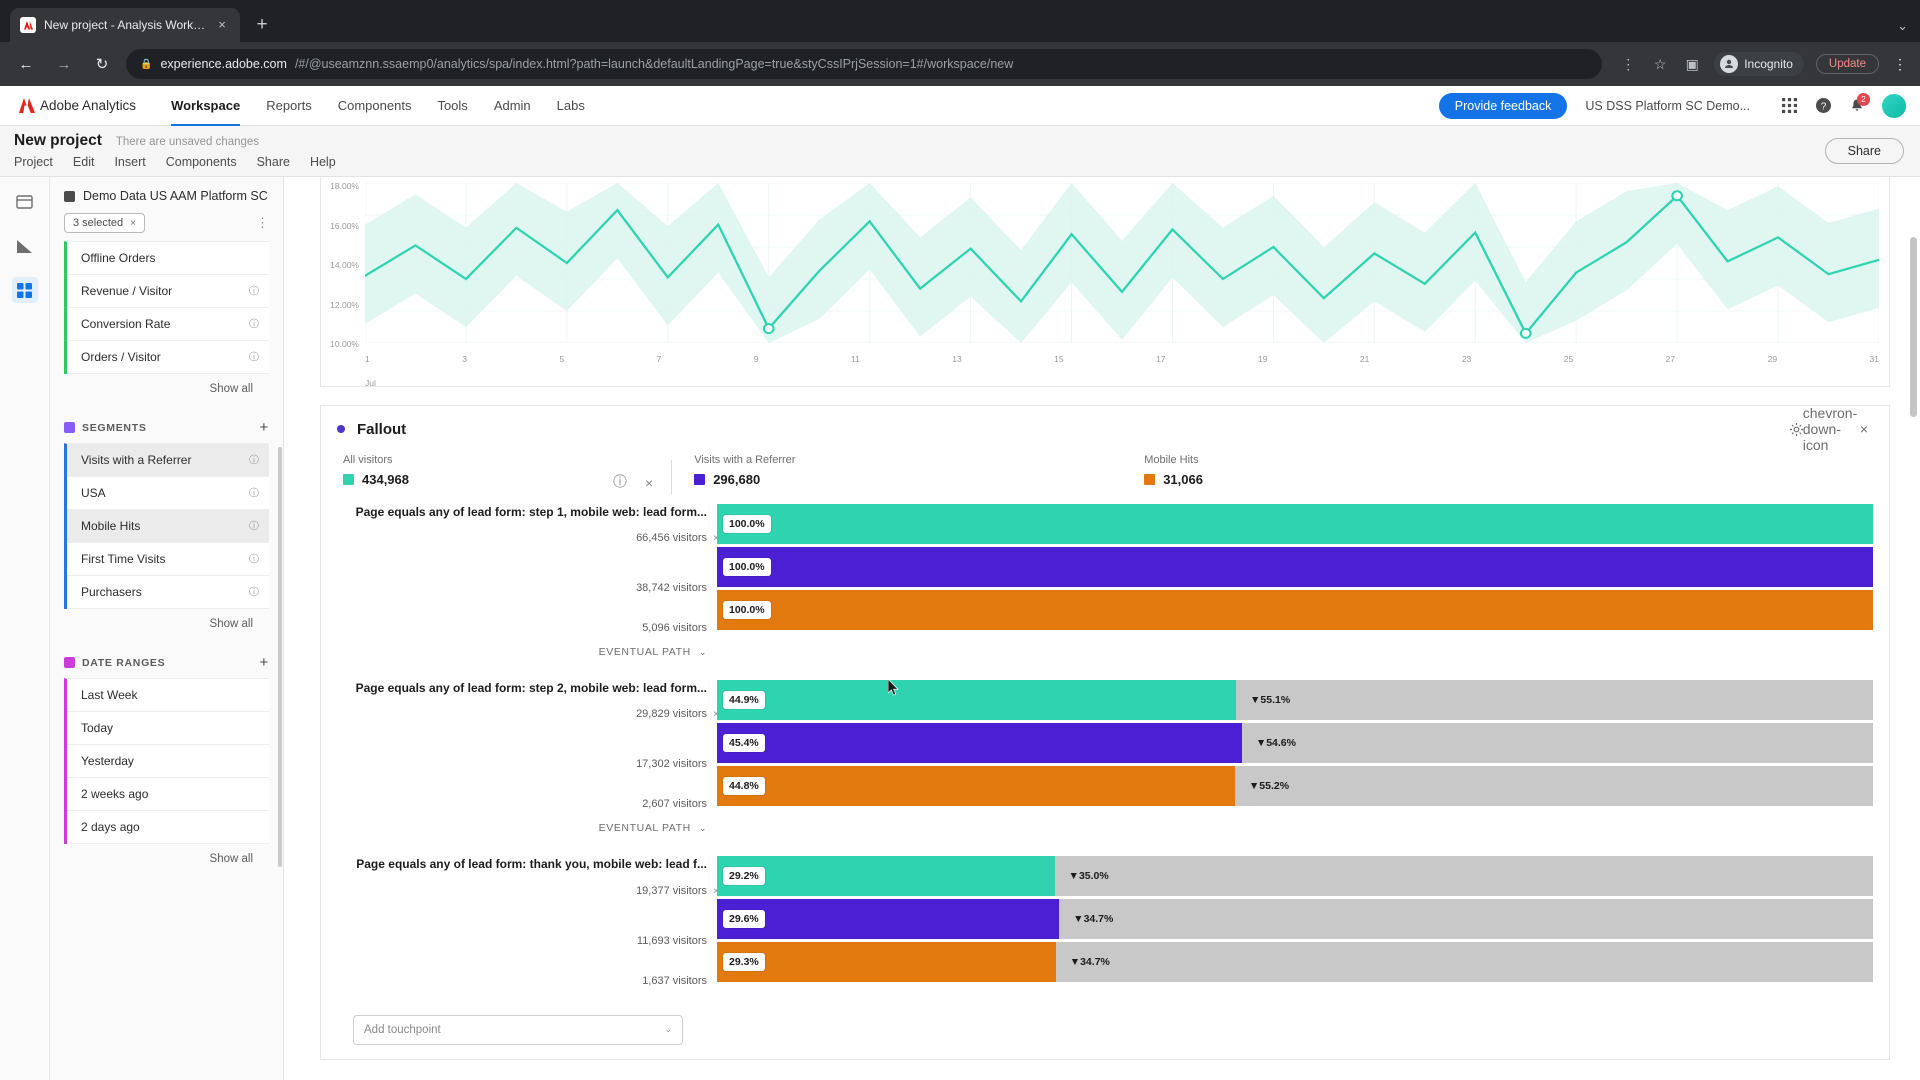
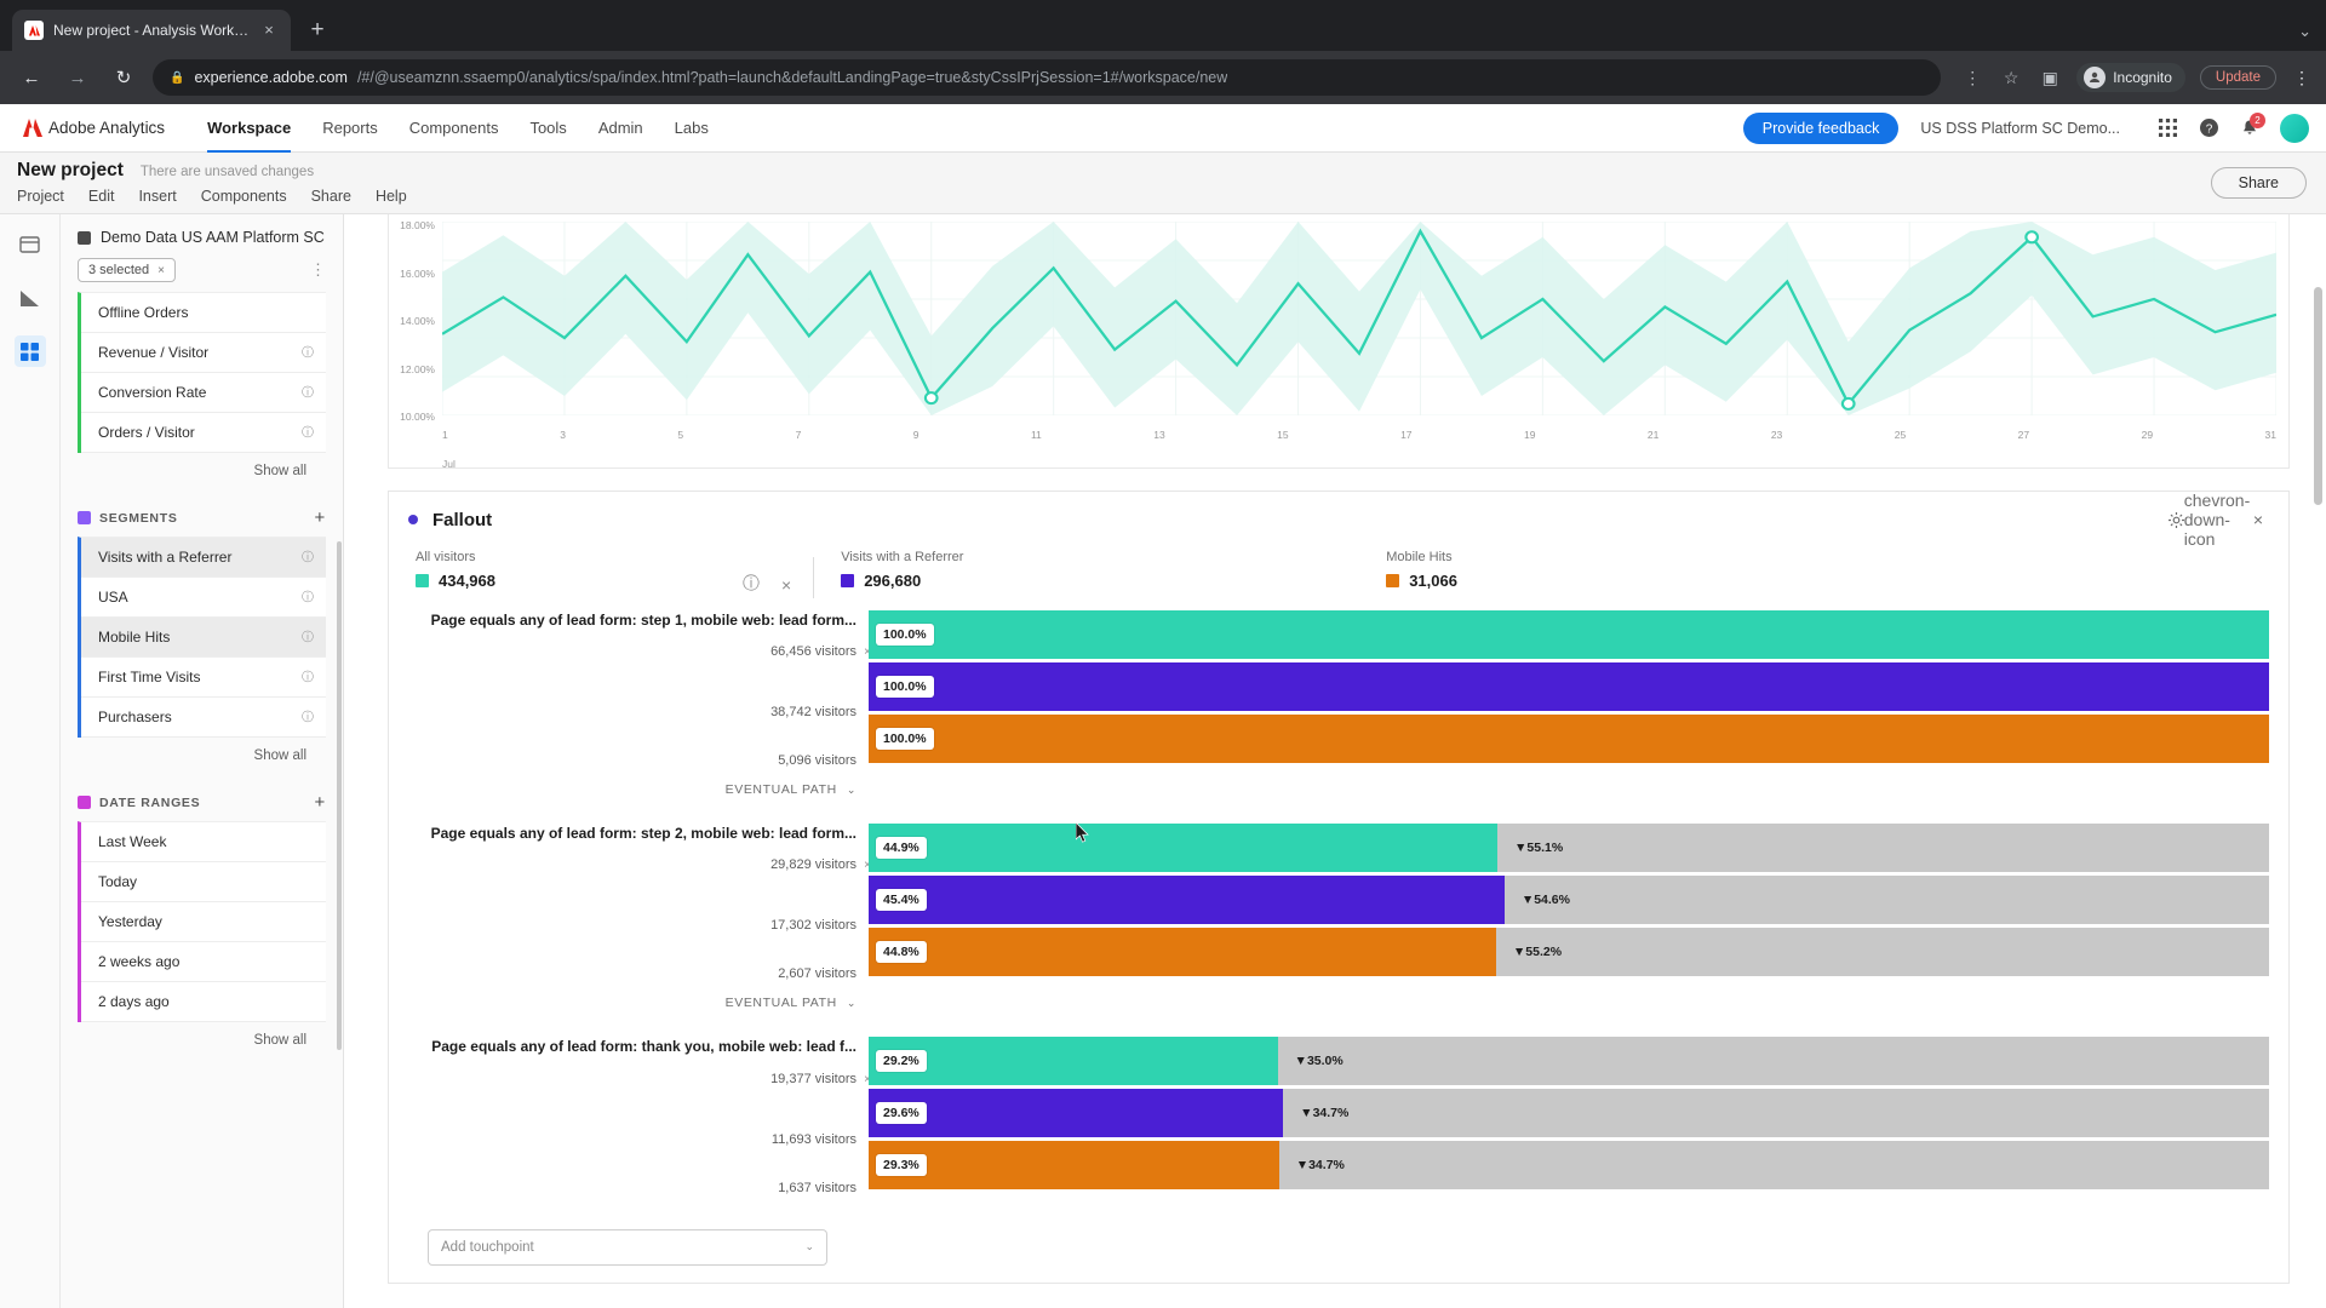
5: 14.0% -> 12.8%
17: 16.1% -> 18.5%
29: 15.6% -> 15.0%
